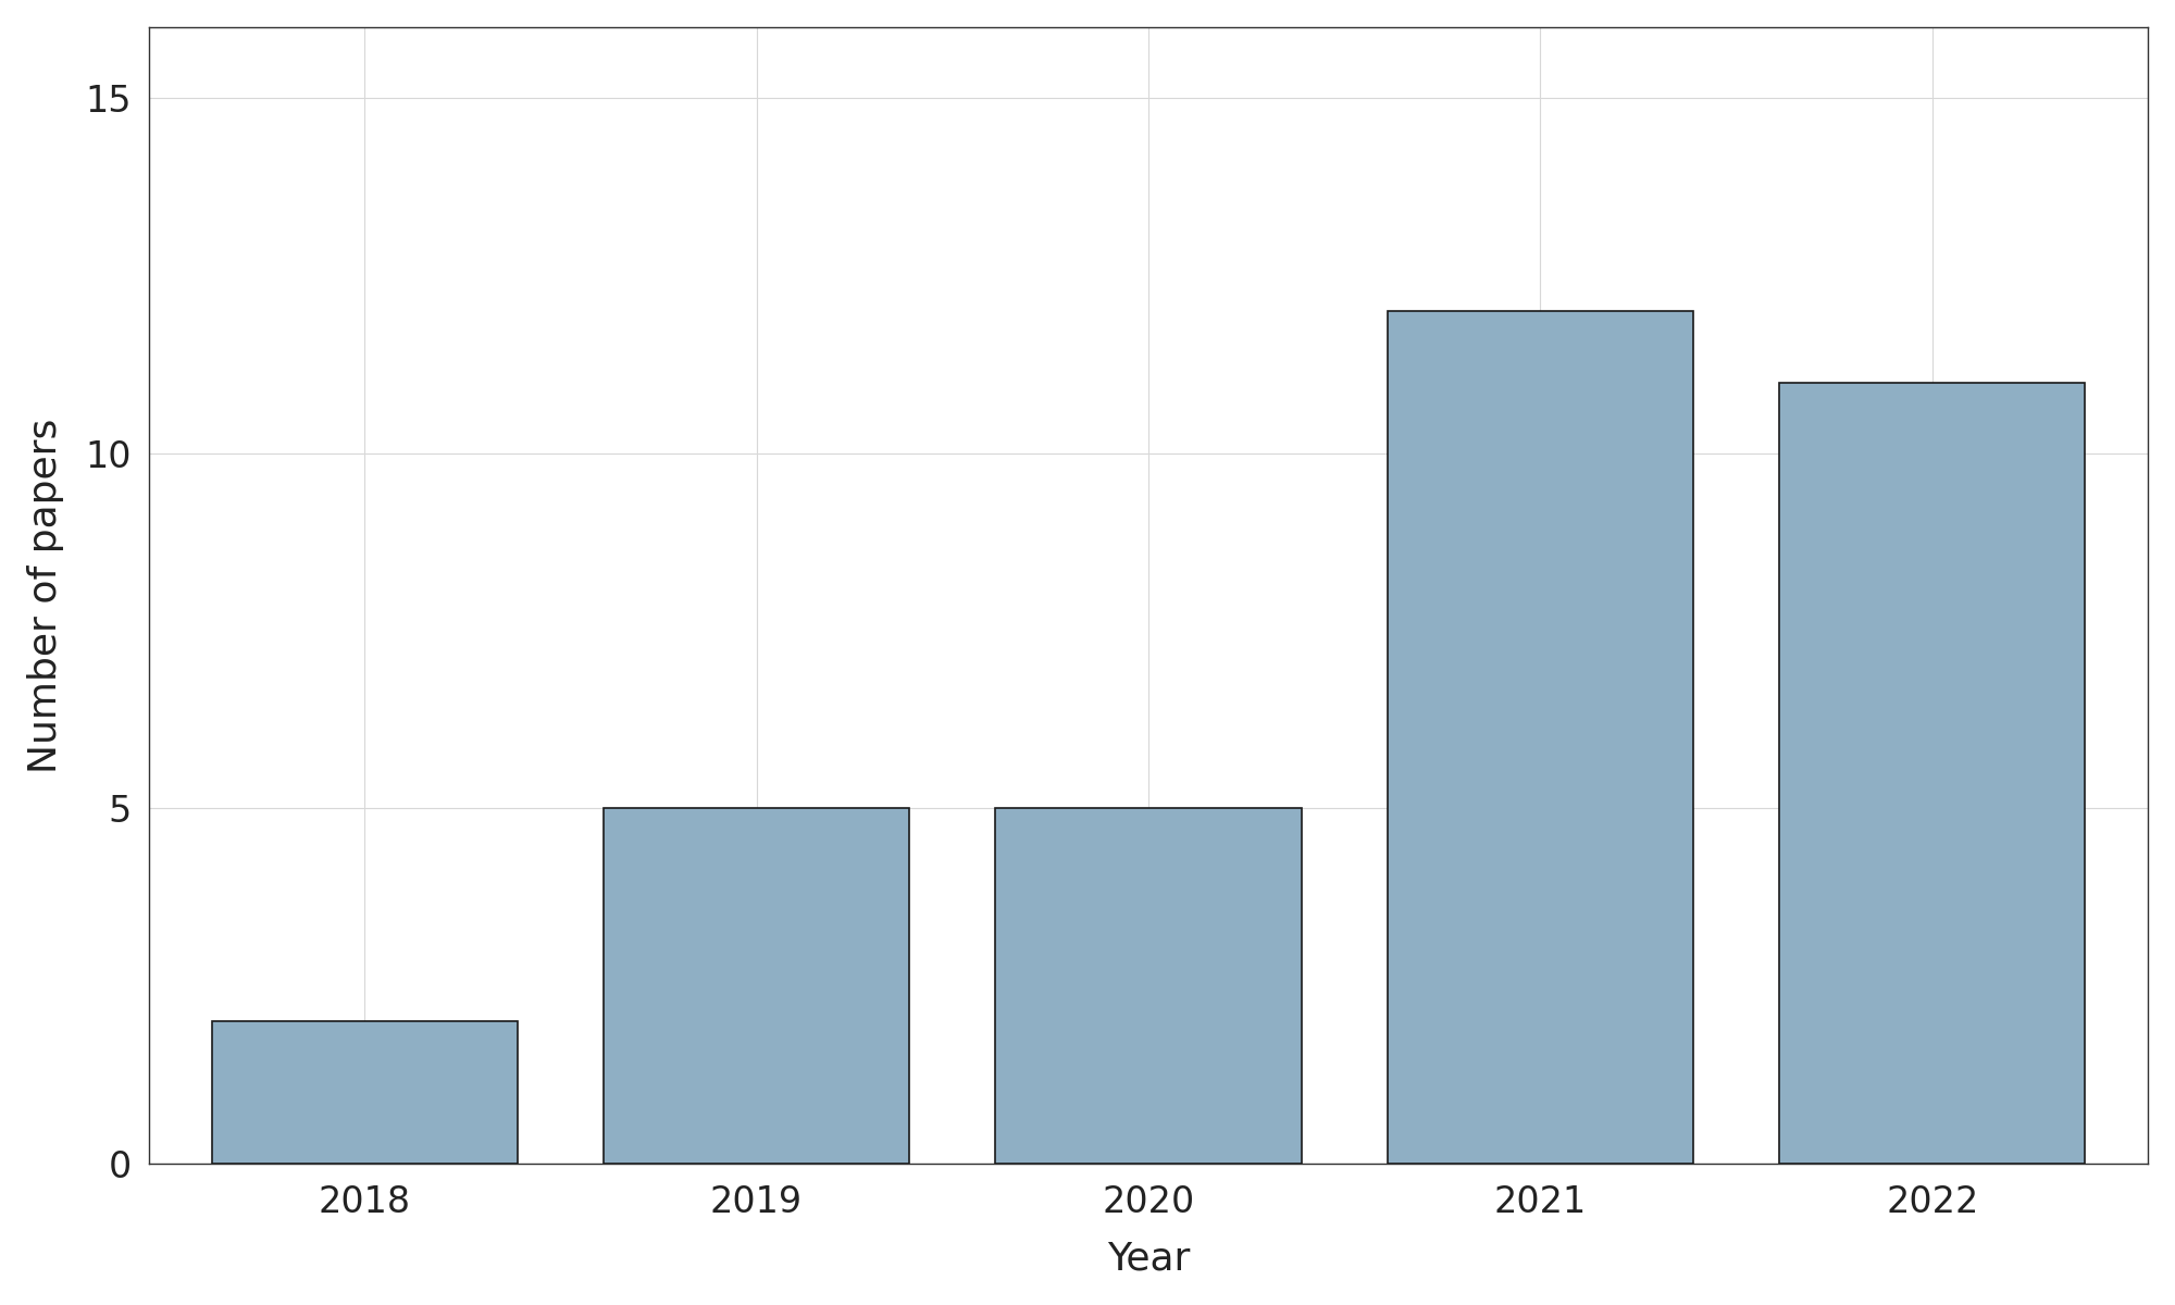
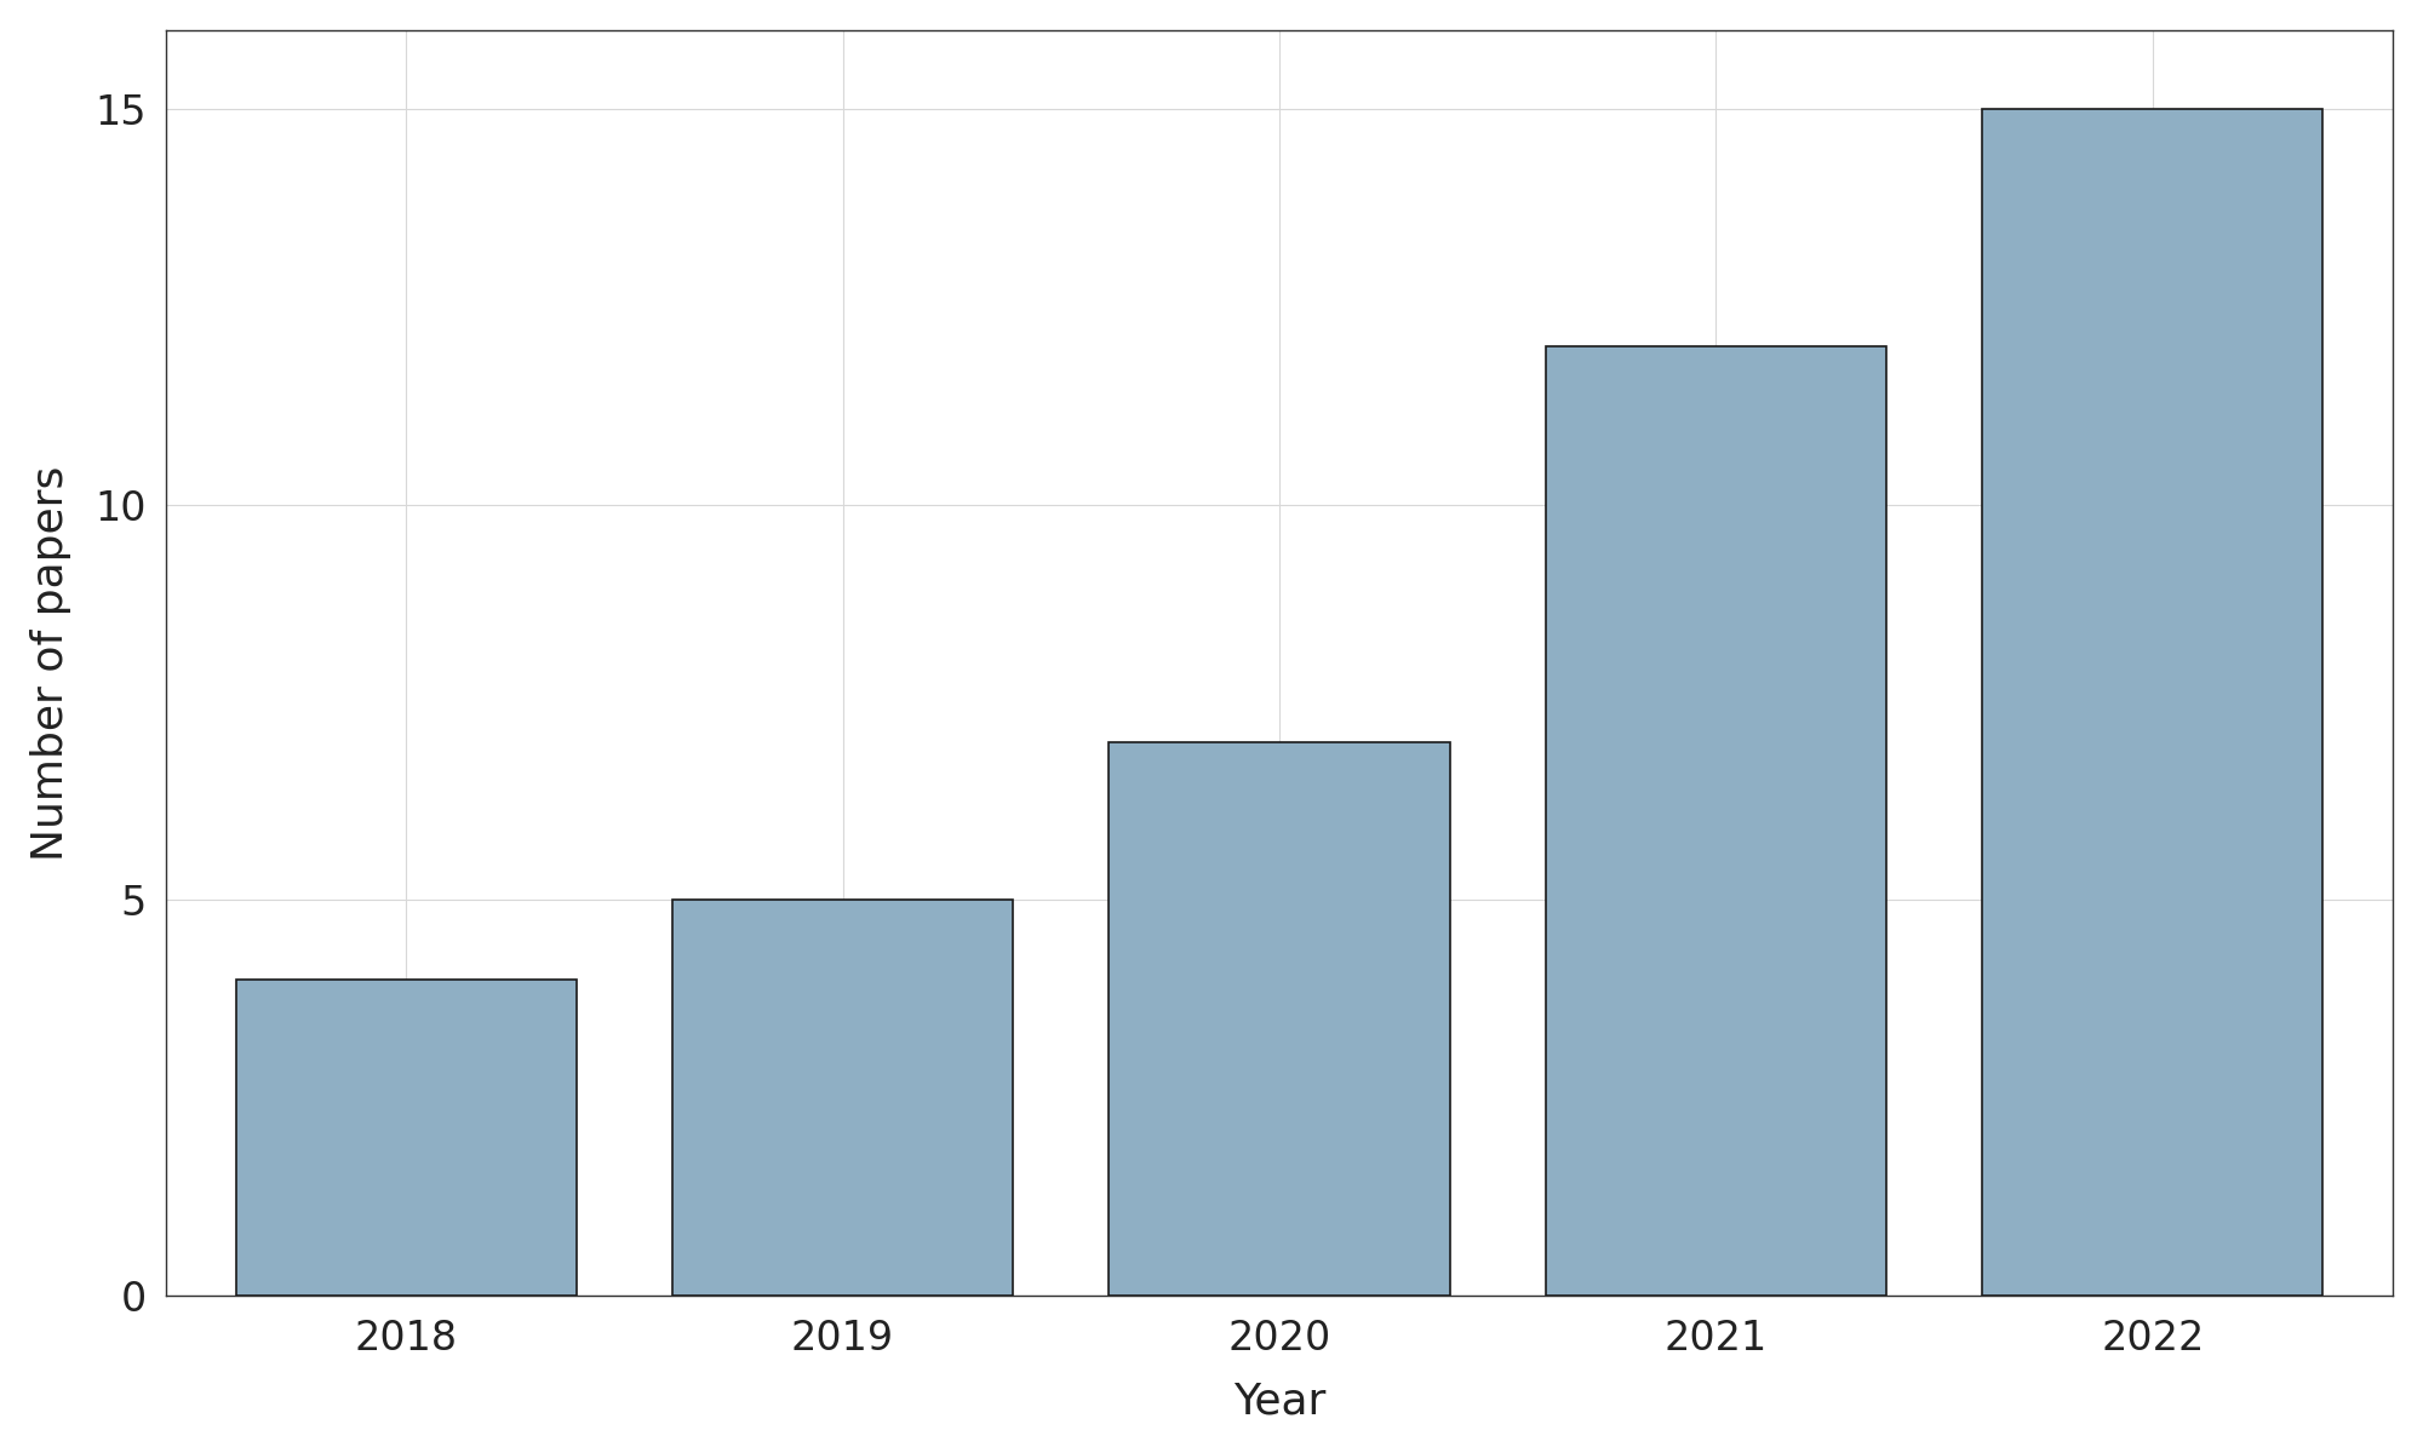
2018: 2 -> 4
2020: 5 -> 7
2022: 11 -> 15
